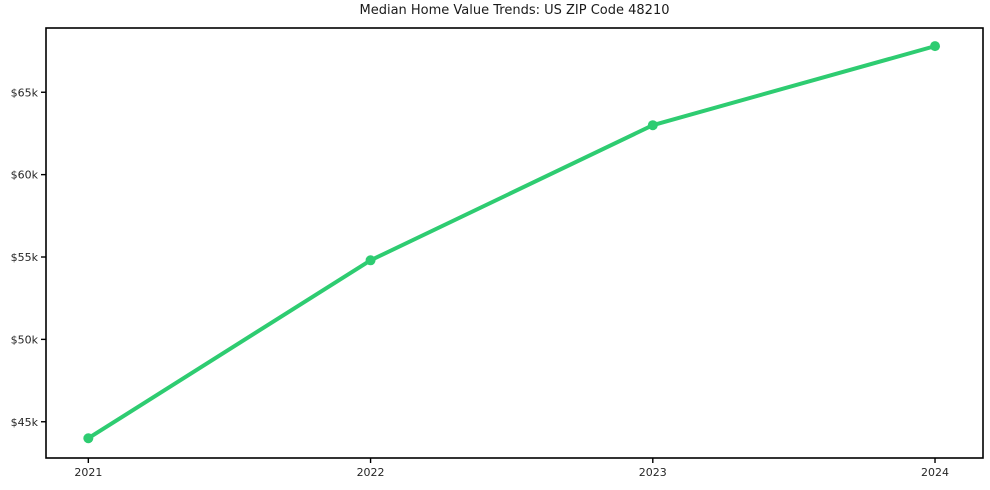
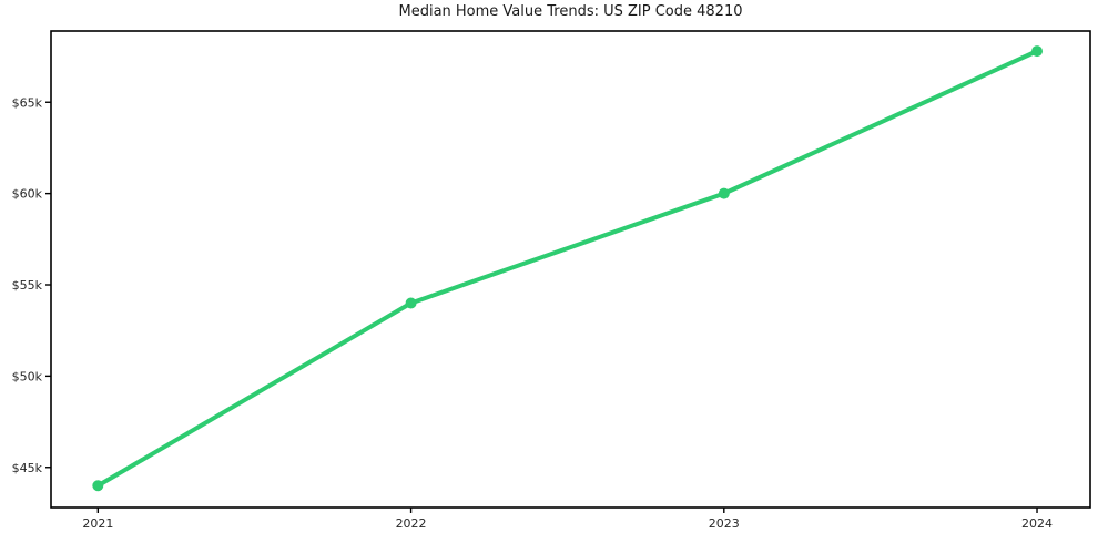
2022: $54.8k -> $54.0k
2023: $63.0k -> $60.0k
